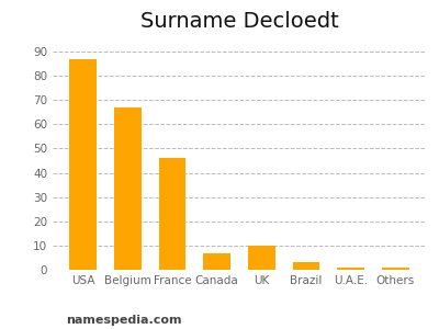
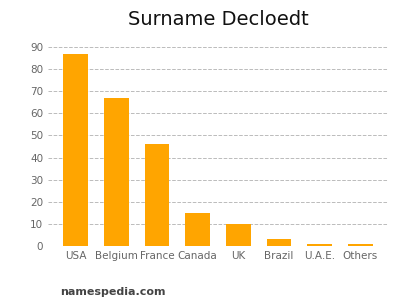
Canada: 7 -> 15
